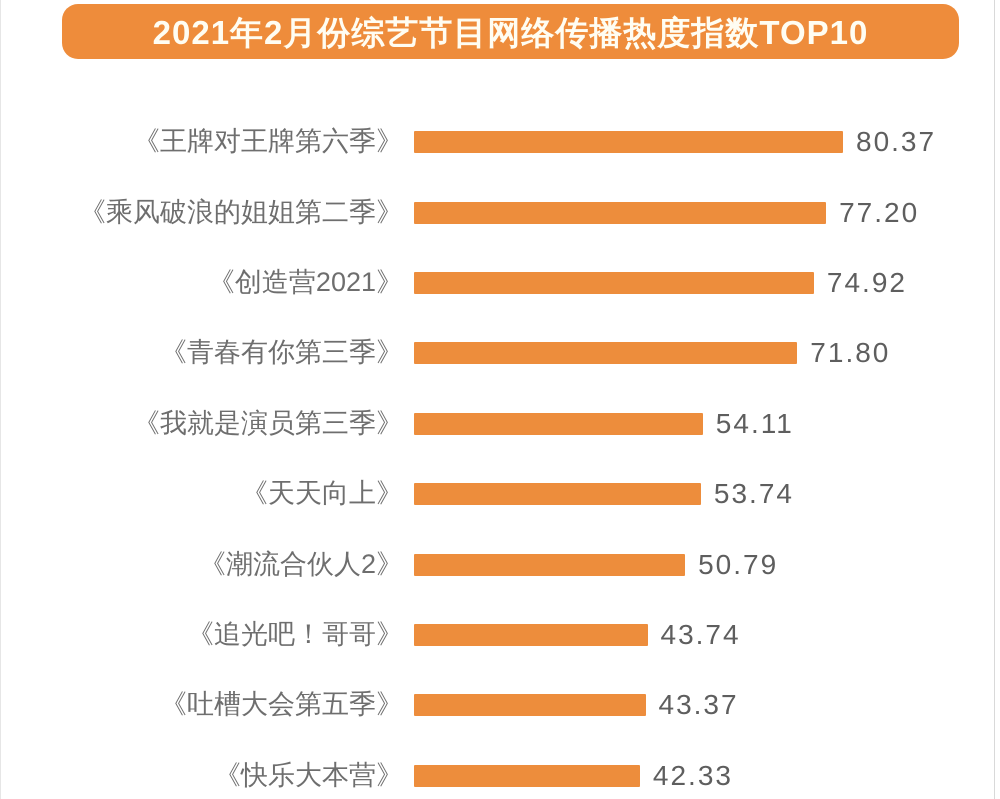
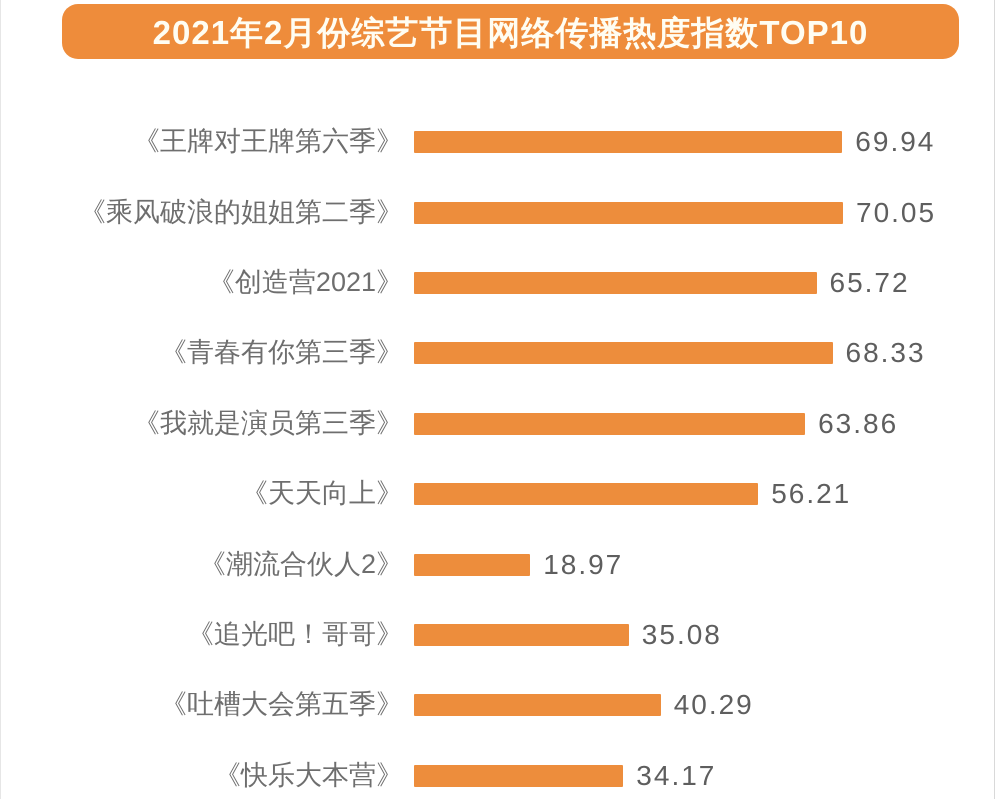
《王牌对王牌第六季》: 80.37 -> 69.94
《乘风破浪的姐姐第二季》: 77.20 -> 70.05
《创造营2021》: 74.92 -> 65.72
《青春有你第三季》: 71.80 -> 68.33
《我就是演员第三季》: 54.11 -> 63.86
《天天向上》: 53.74 -> 56.21
《潮流合伙人2》: 50.79 -> 18.97
《追光吧！哥哥》: 43.74 -> 35.08
《吐槽大会第五季》: 43.37 -> 40.29
《快乐大本营》: 42.33 -> 34.17
